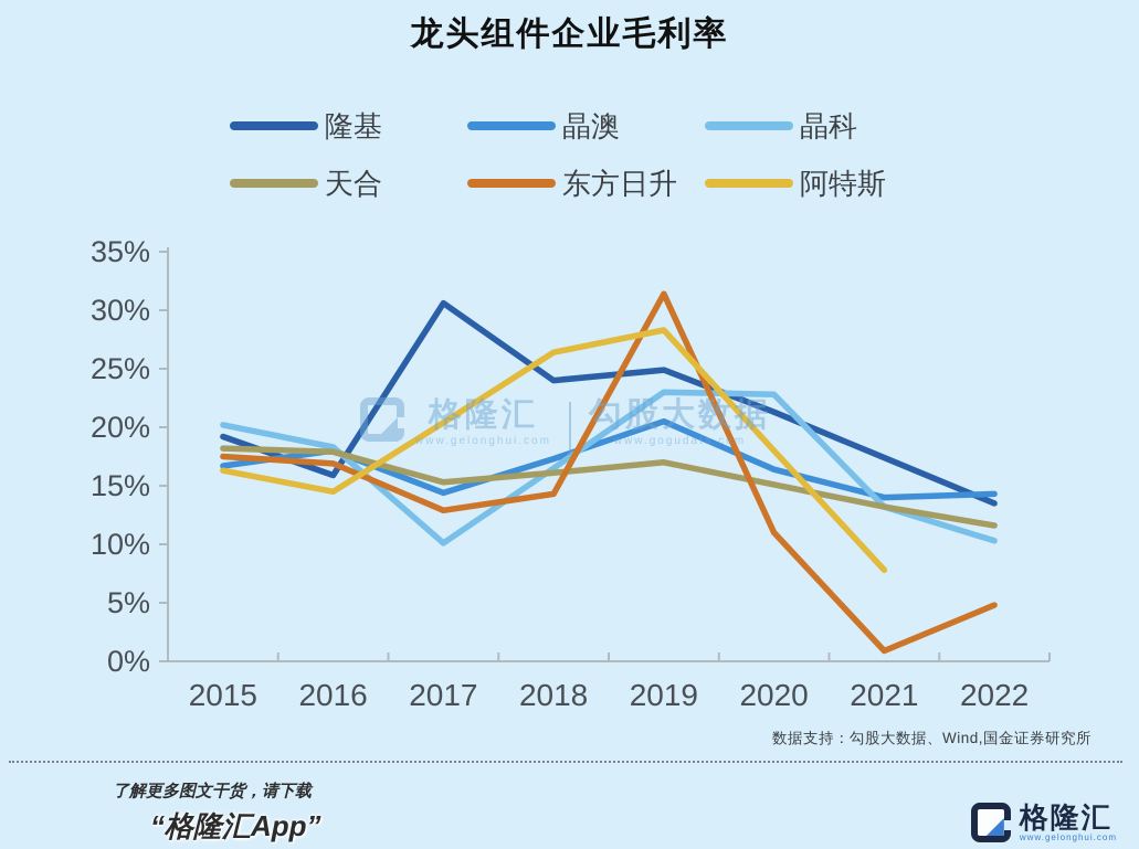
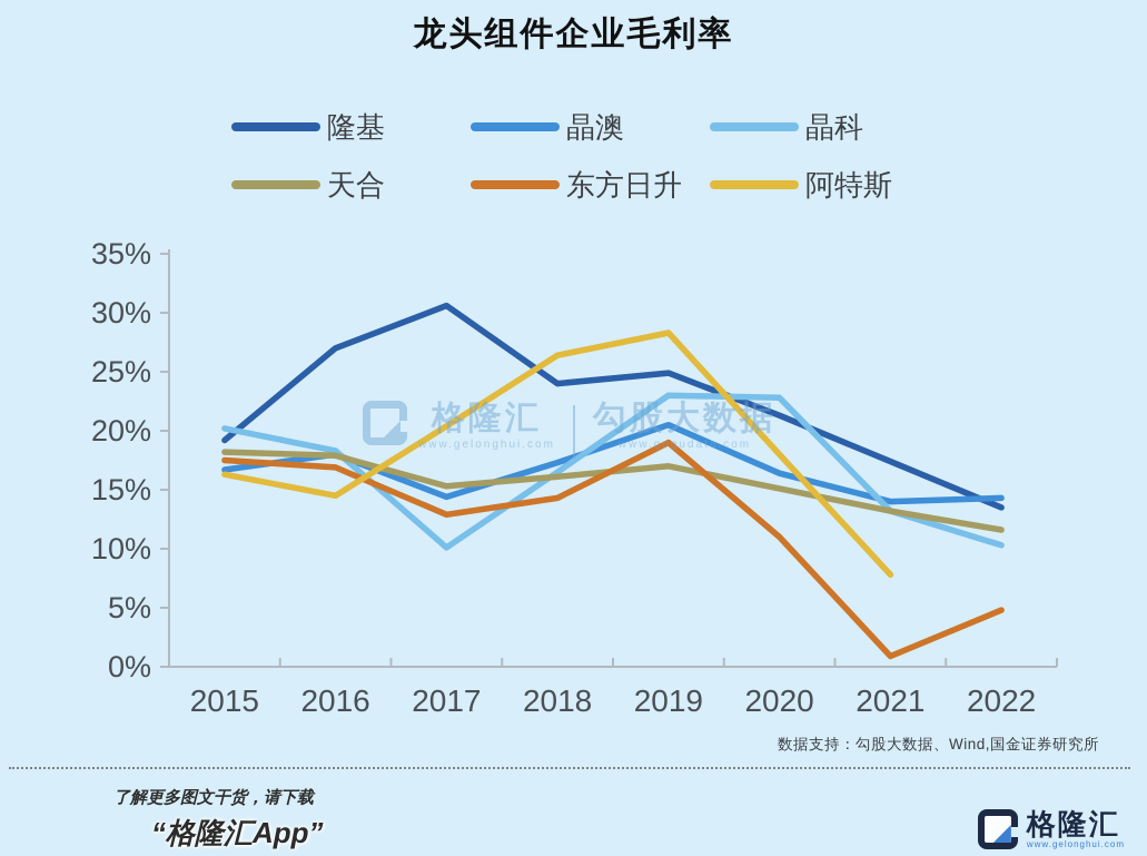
隆基/2016: 15.9% -> 27.0%
东方日升/2019: 31.4% -> 19.0%
